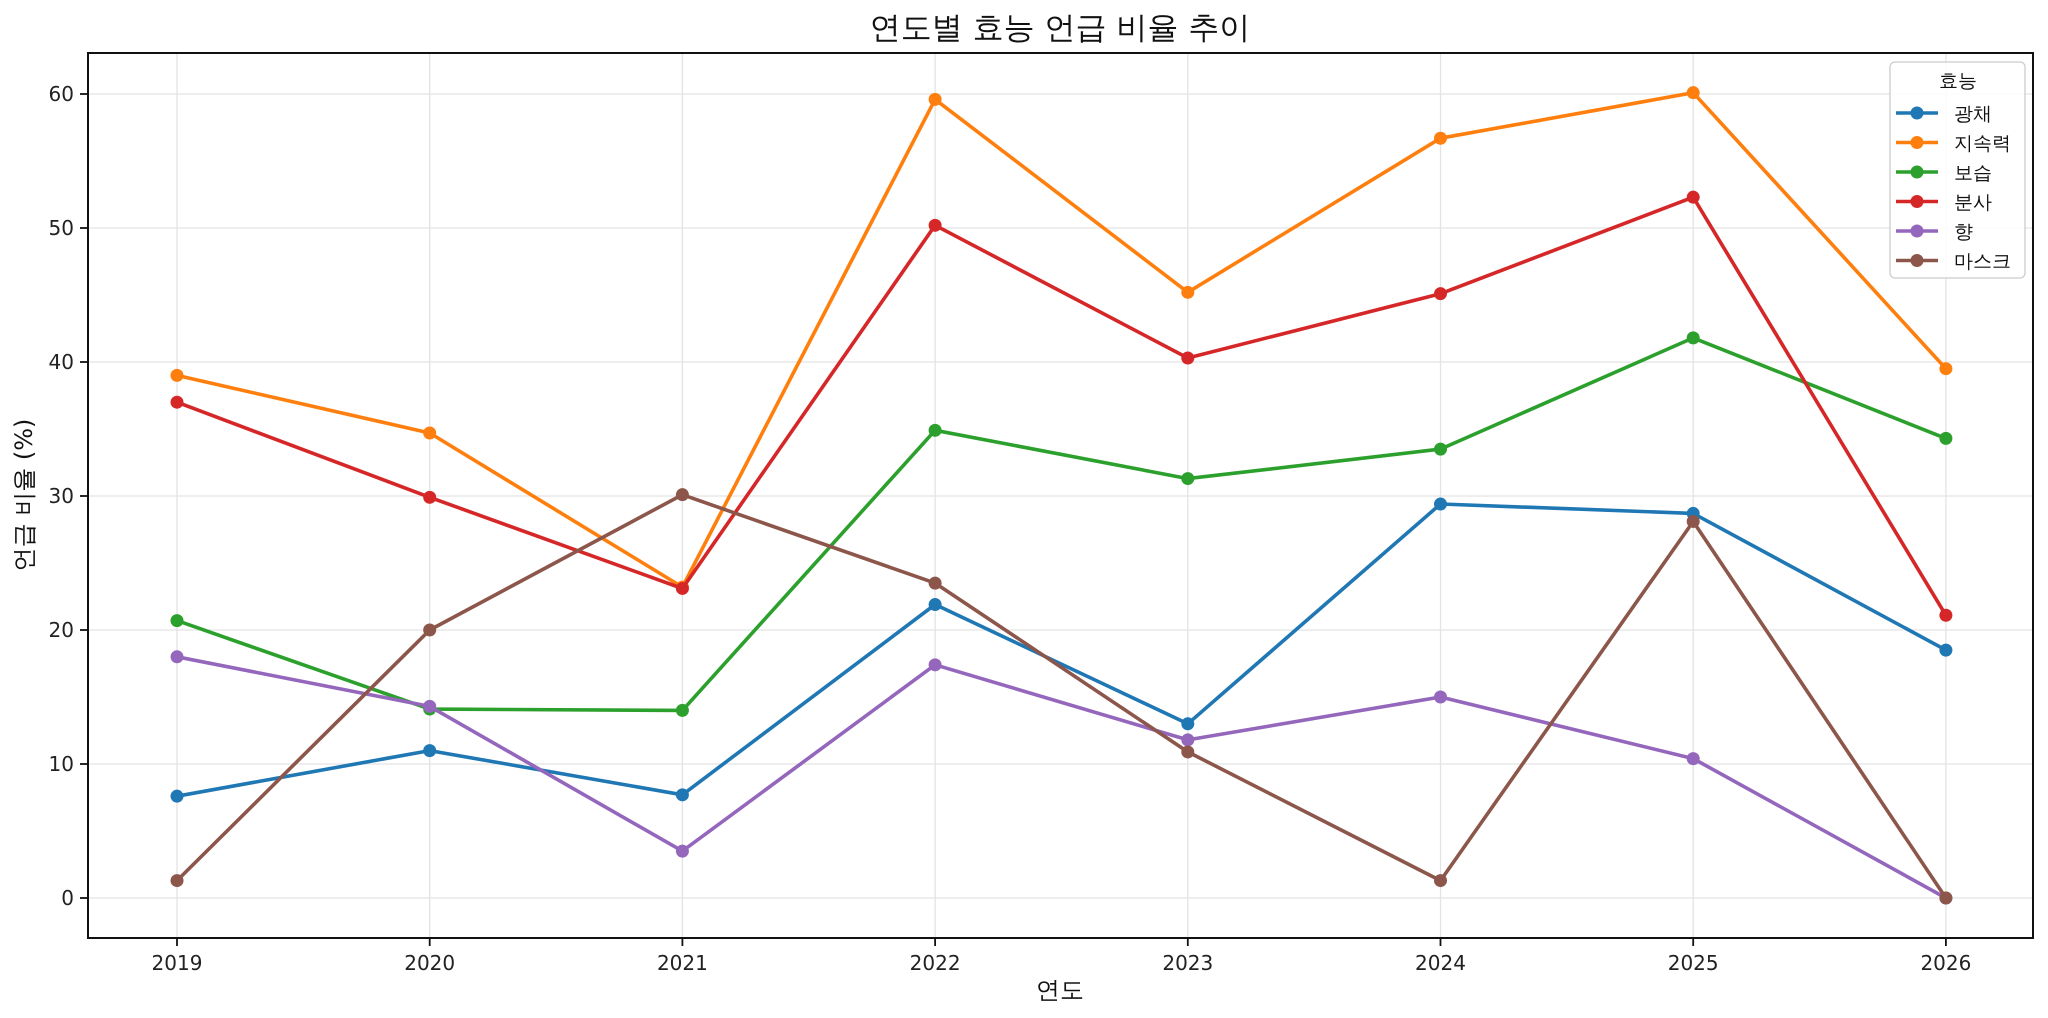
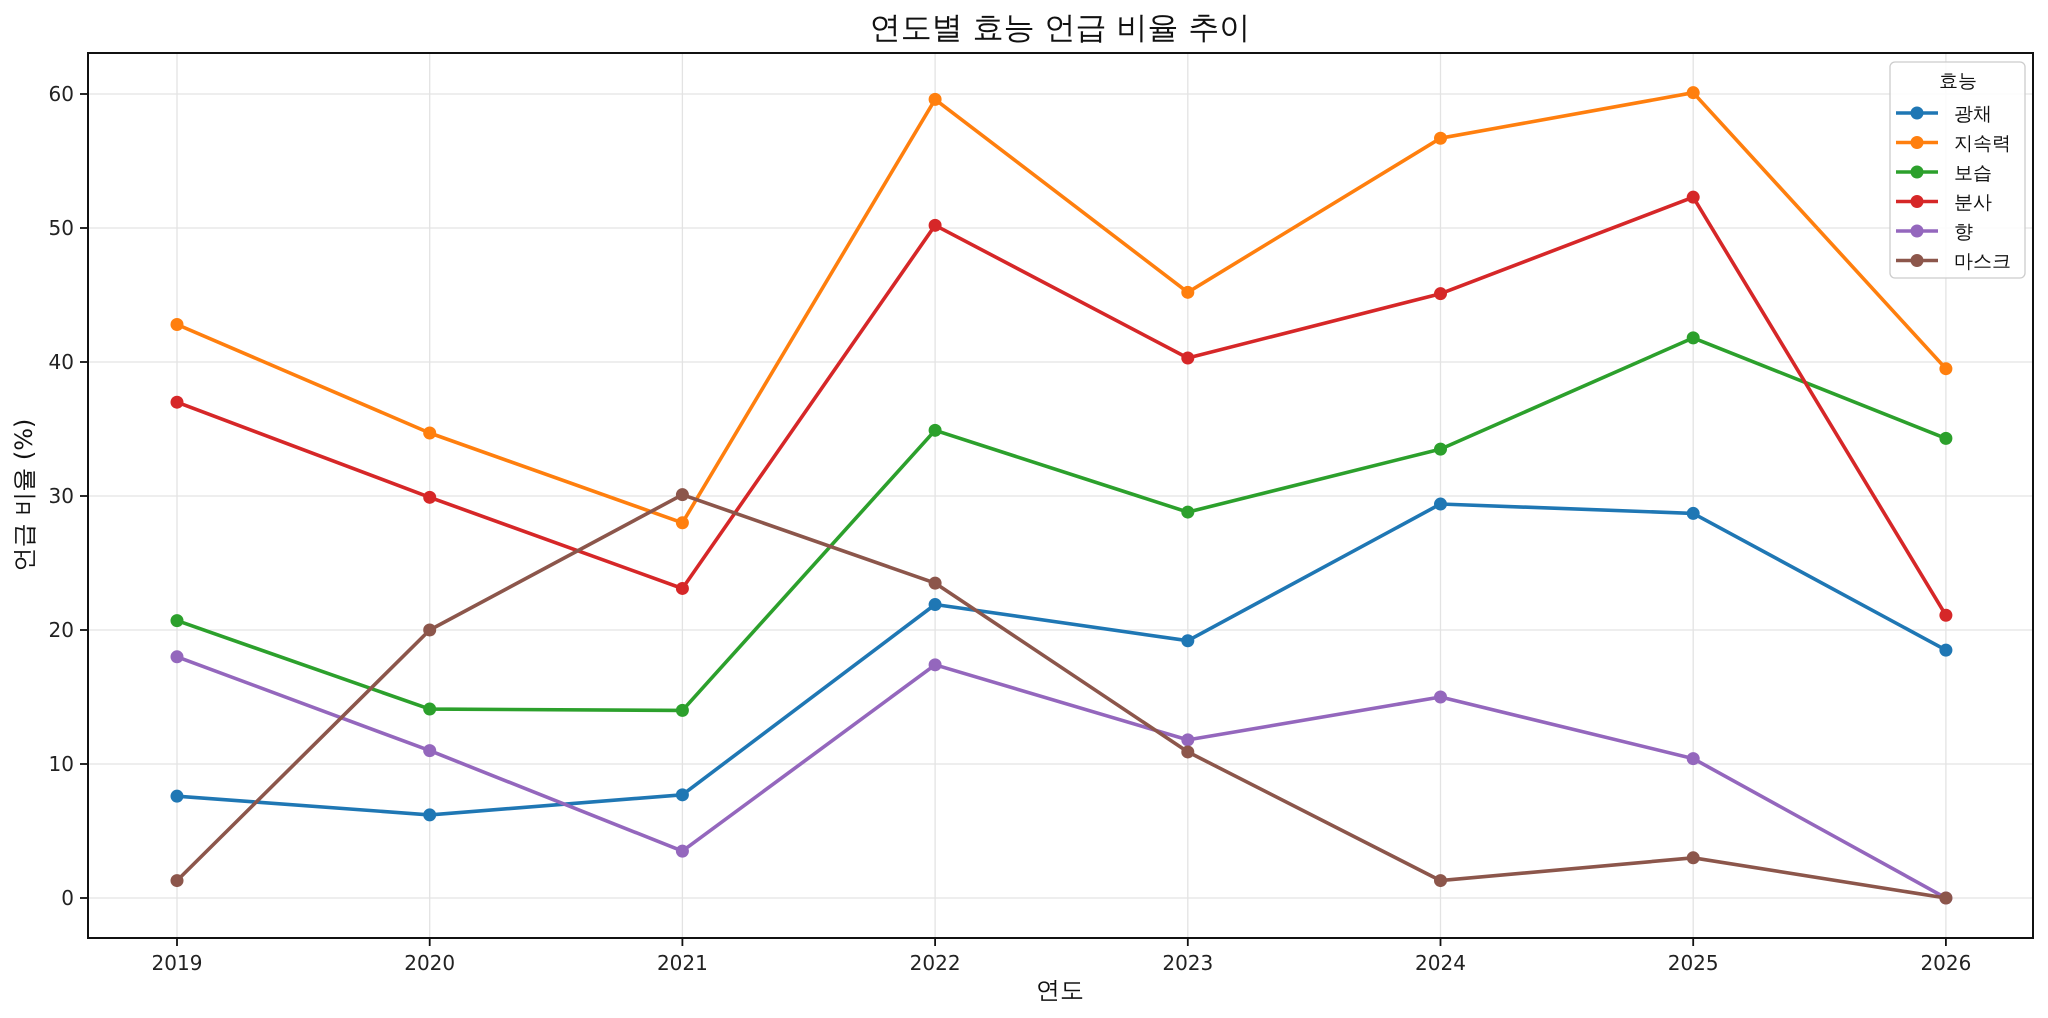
지속력/2019: 39.0 -> 42.8
광채/2020: 11.0 -> 6.2
향/2020: 14.3 -> 11.0
지속력/2021: 23.2 -> 28.0
광채/2023: 13.0 -> 19.2
보습/2023: 31.3 -> 28.8
마스크/2025: 28.1 -> 3.0
